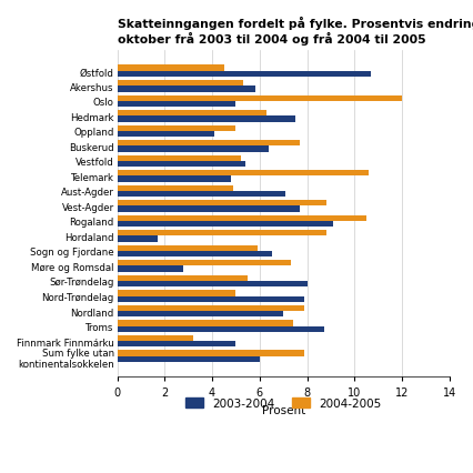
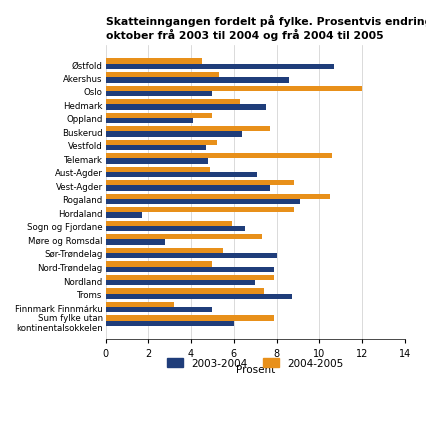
2003-2004/Akershus: 5.8 -> 8.6
2003-2004/Vestfold: 5.4 -> 4.7
